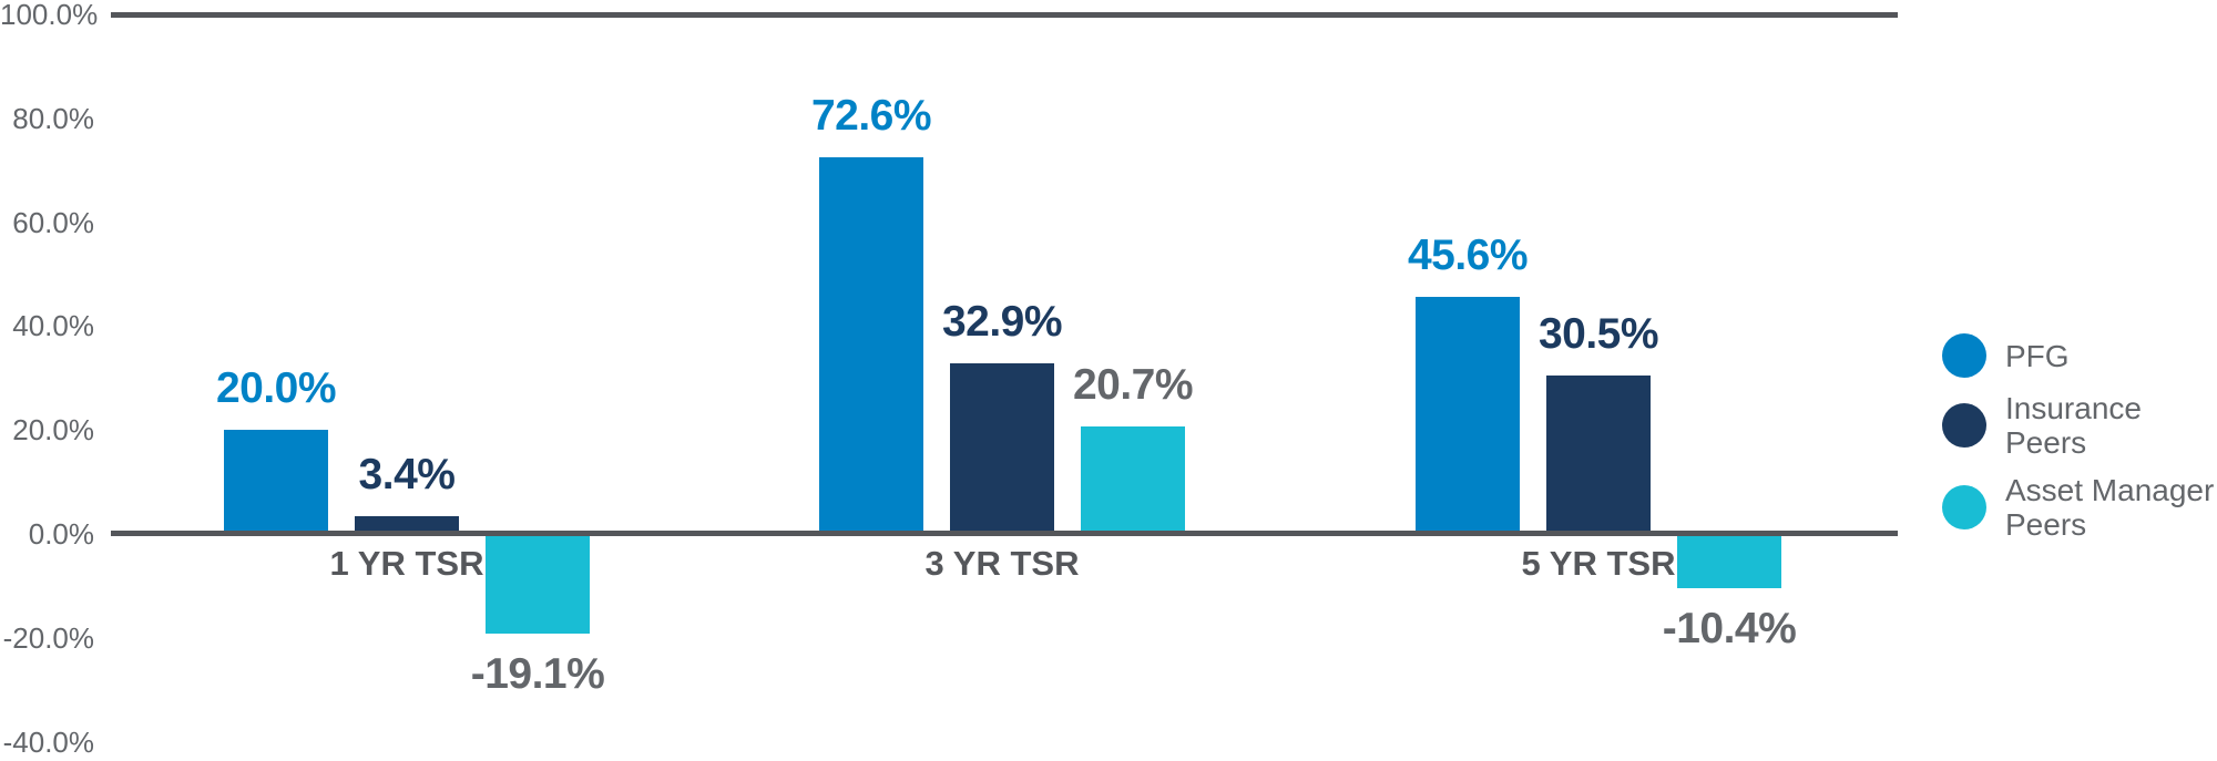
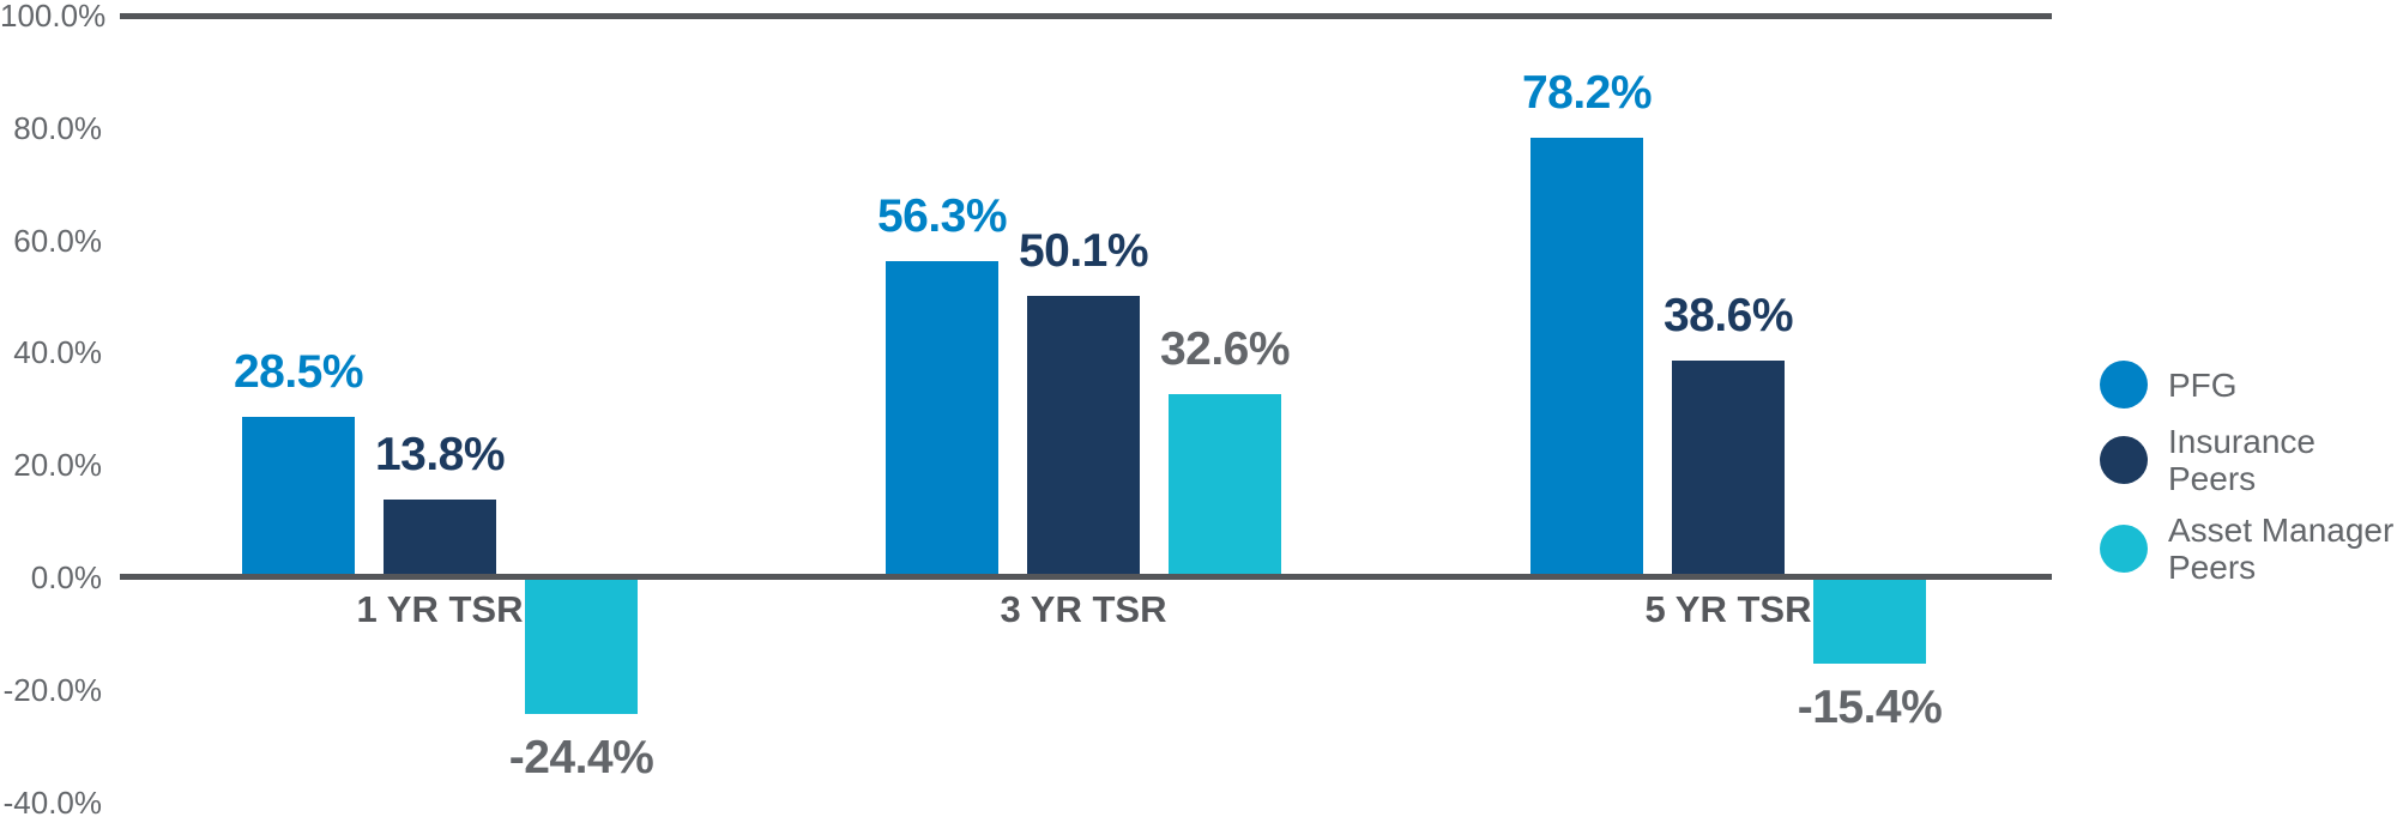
PFG/1 YR TSR: 20.0% -> 28.5%
Insurance Peers/1 YR TSR: 3.4% -> 13.8%
Asset Manager Peers/1 YR TSR: -19.1% -> -24.4%
PFG/3 YR TSR: 72.6% -> 56.3%
Insurance Peers/3 YR TSR: 32.9% -> 50.1%
Asset Manager Peers/3 YR TSR: 20.7% -> 32.6%
PFG/5 YR TSR: 45.6% -> 78.2%
Insurance Peers/5 YR TSR: 30.5% -> 38.6%
Asset Manager Peers/5 YR TSR: -10.4% -> -15.4%
